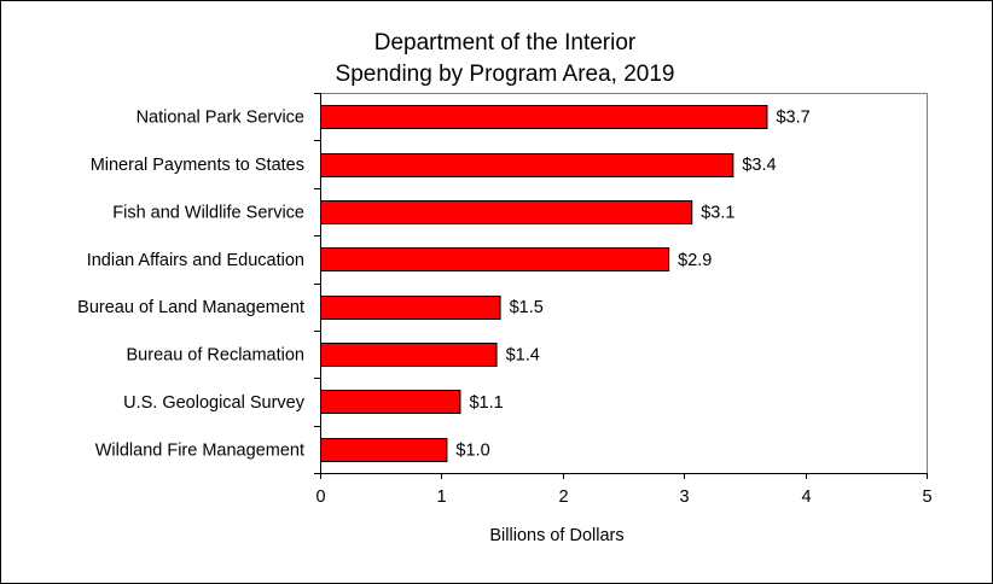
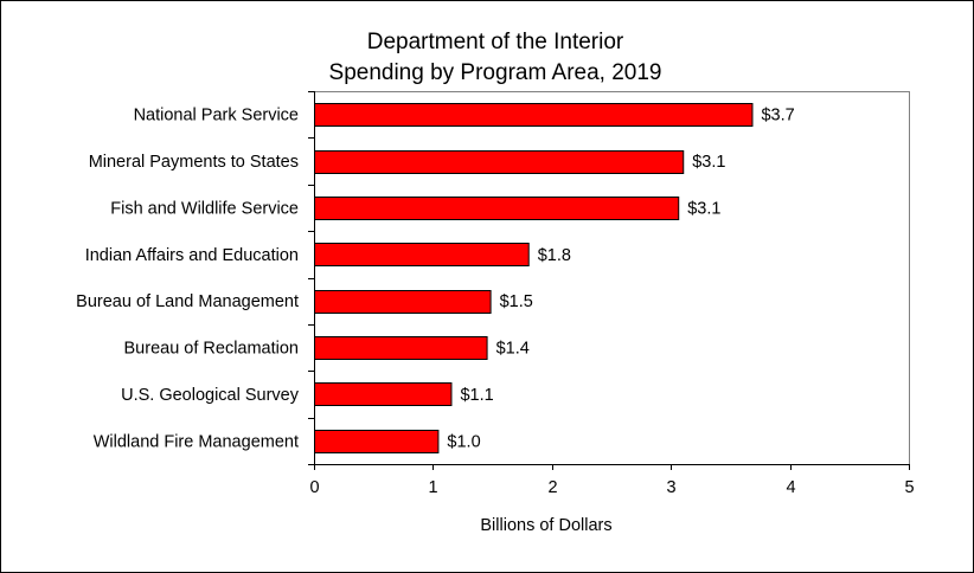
Mineral Payments to States: $3.4 -> $3.1
Indian Affairs and Education: $2.9 -> $1.8
